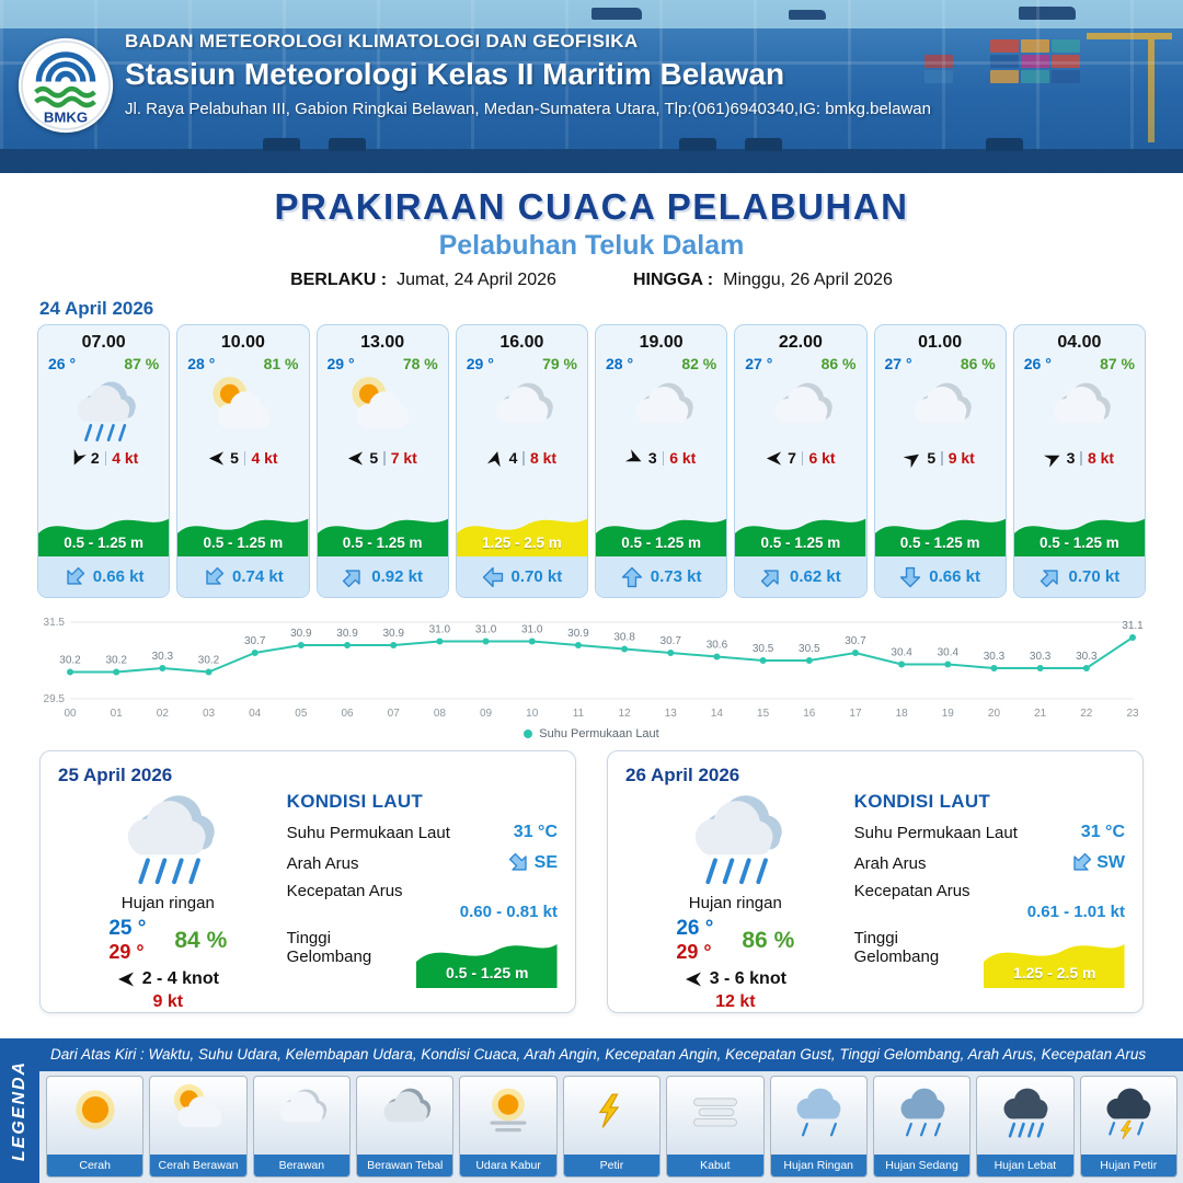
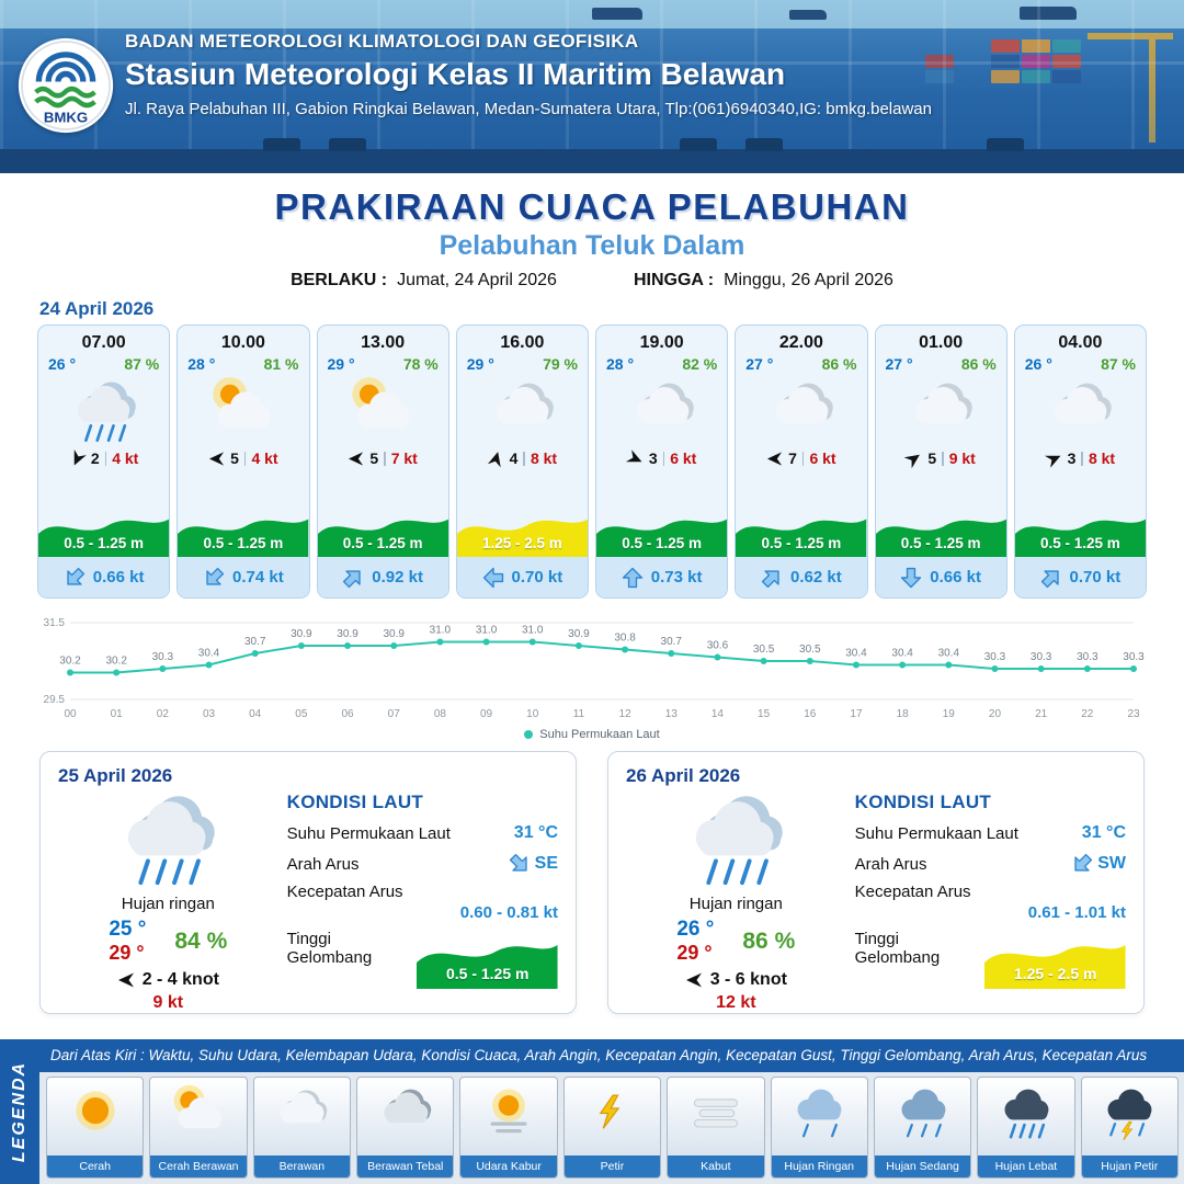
03: 30.2 -> 30.4
17: 30.7 -> 30.4
23: 31.1 -> 30.3
